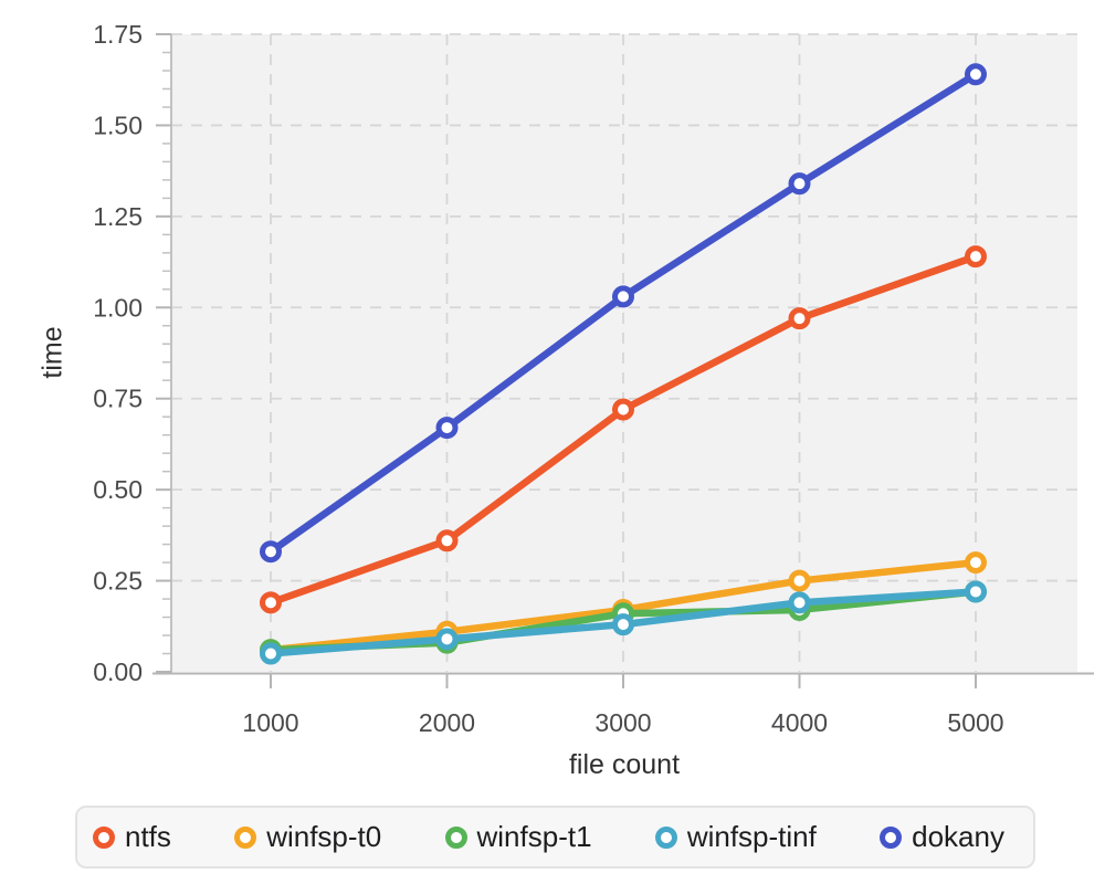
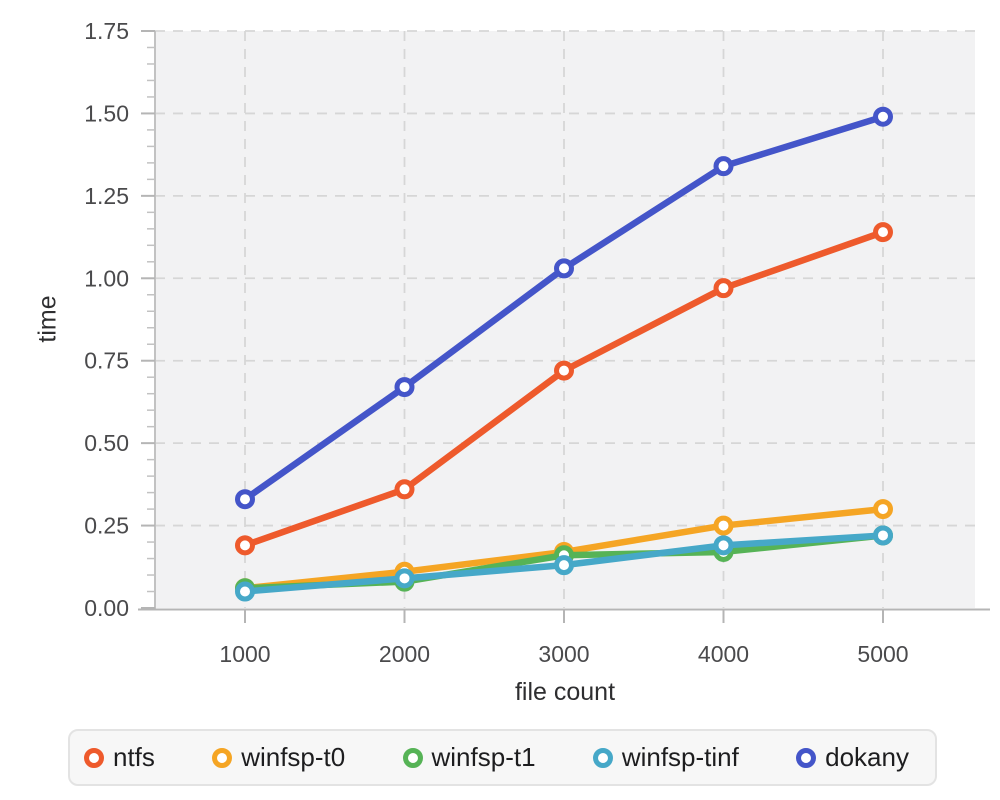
dokany/5000: 1.64 -> 1.49
